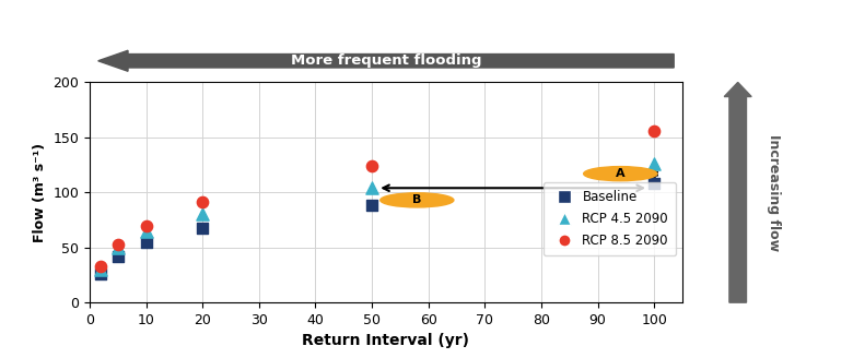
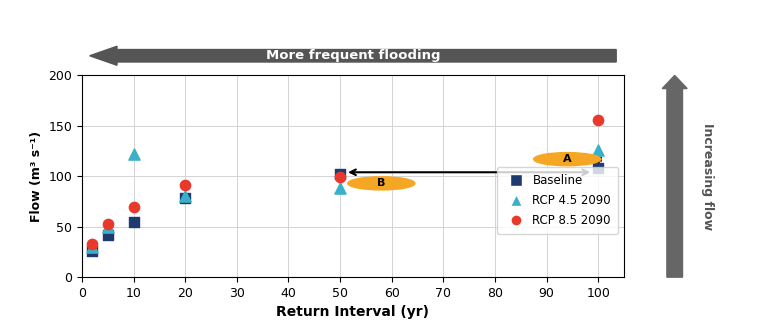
RCP 4.5 2090/10: 65 -> 122
Baseline/20: 68 -> 78
Baseline/50: 88 -> 102
RCP 4.5 2090/50: 104 -> 88
RCP 8.5 2090/50: 124 -> 99
